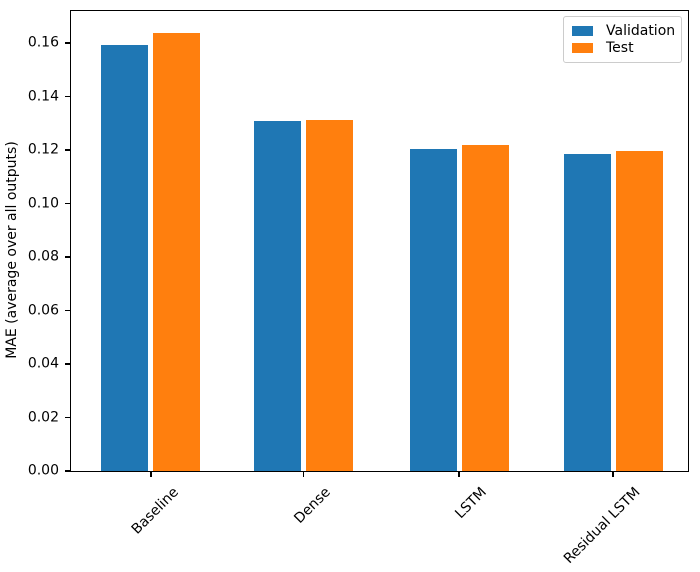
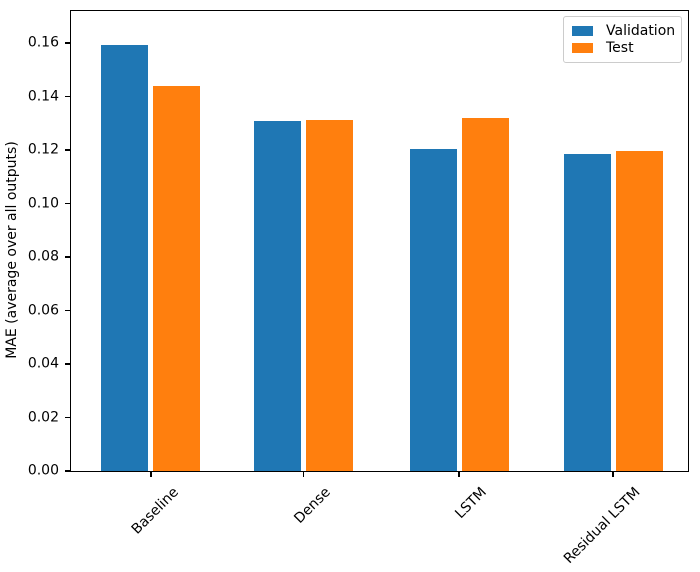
Test/Baseline: 0.164 -> 0.144
Test/LSTM: 0.122 -> 0.132
